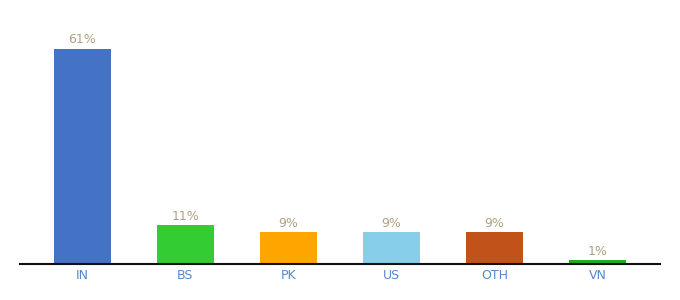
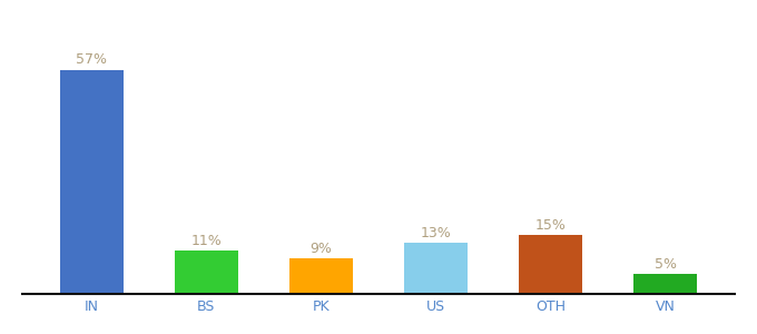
IN: 61% -> 57%
US: 9% -> 13%
OTH: 9% -> 15%
VN: 1% -> 5%
